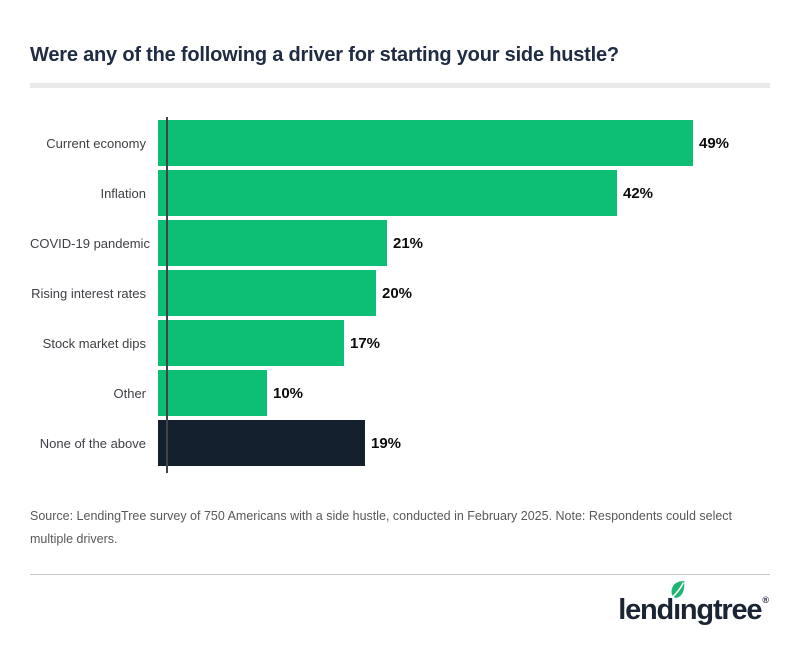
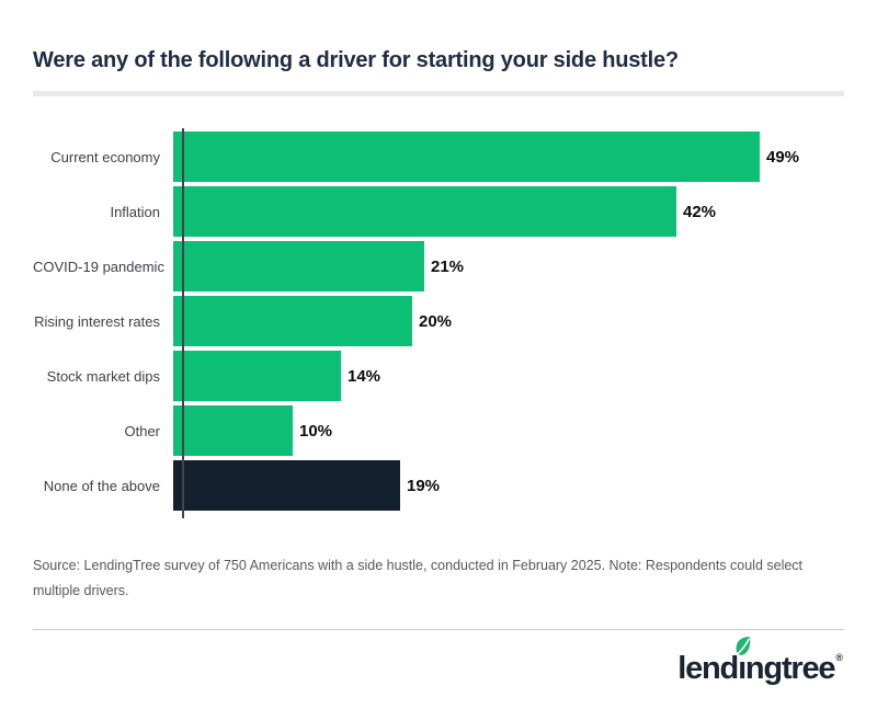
Stock market dips: 17% -> 14%
